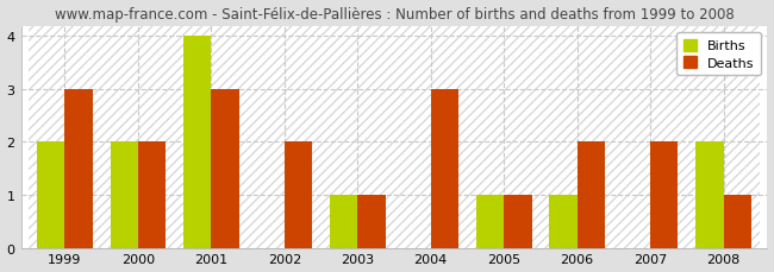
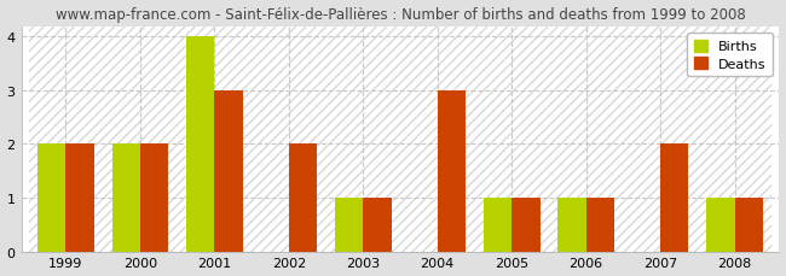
Deaths/1999: 3 -> 2
Deaths/2006: 2 -> 1
Births/2008: 2 -> 1
